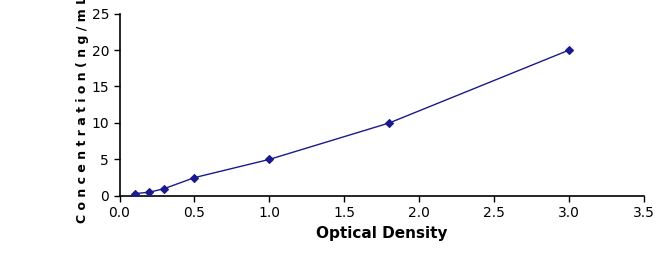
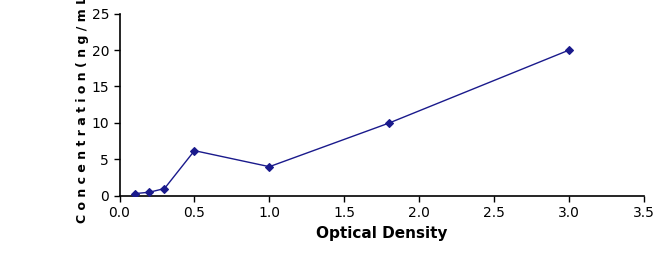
0.5: 2.5 -> 6.2
1.0: 5.0 -> 4.0
